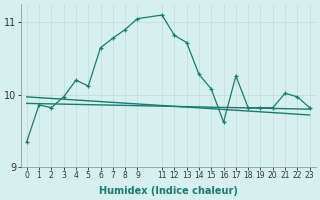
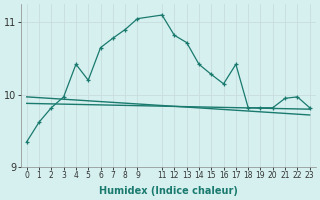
1: 9.86 -> 9.62
4: 10.20 -> 10.42
5: 10.12 -> 10.20
14: 10.28 -> 10.42
15: 10.08 -> 10.28
16: 9.62 -> 10.15
17: 10.26 -> 10.42
21: 10.02 -> 9.95
